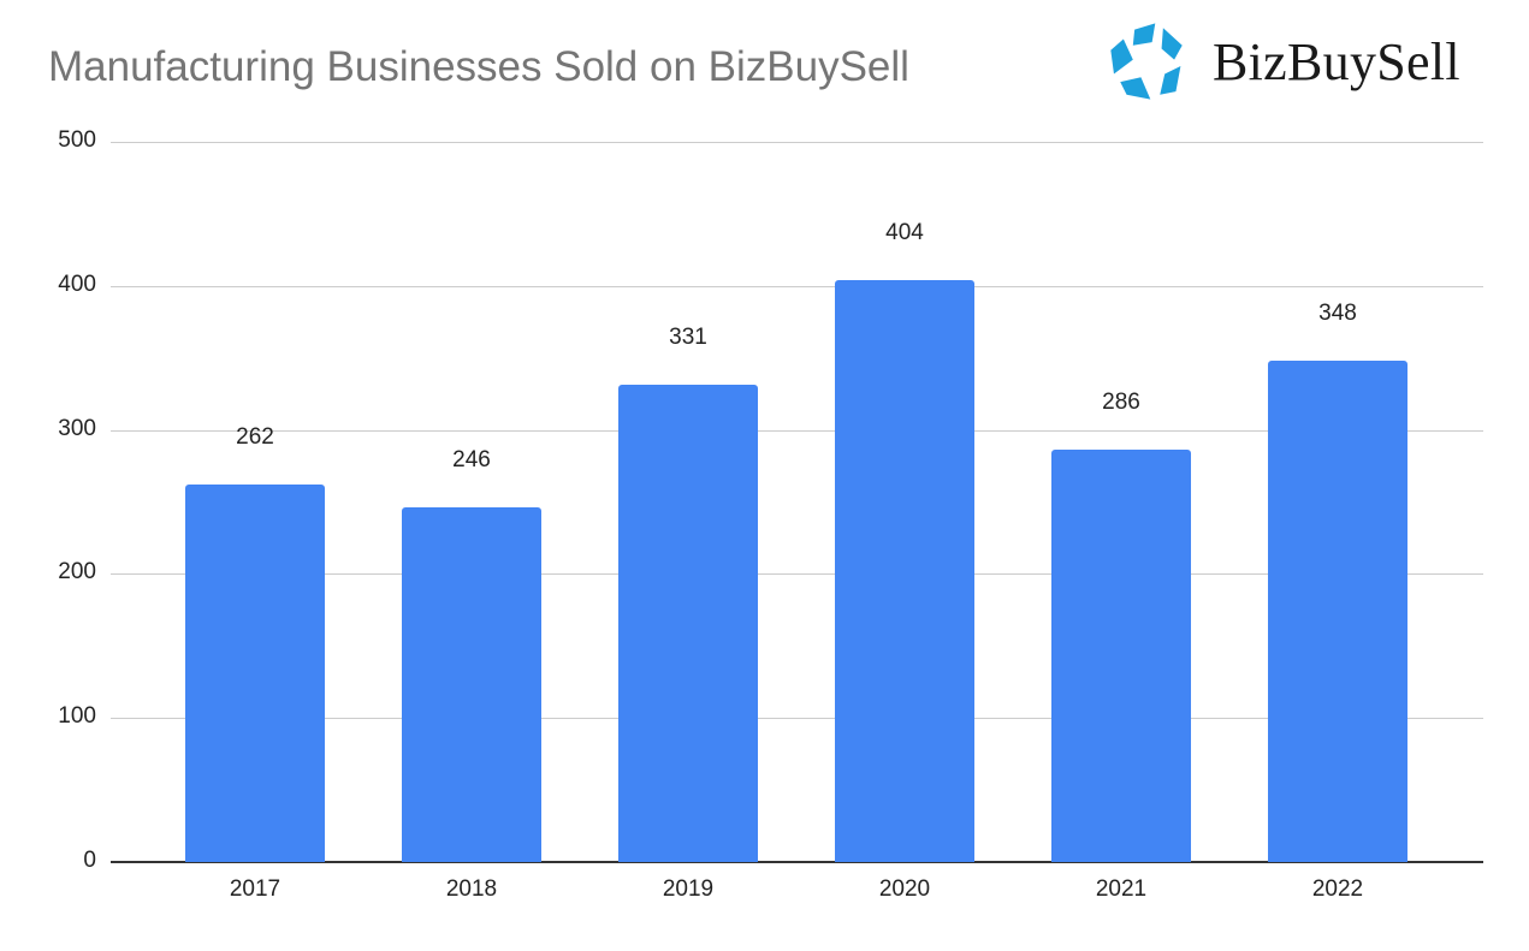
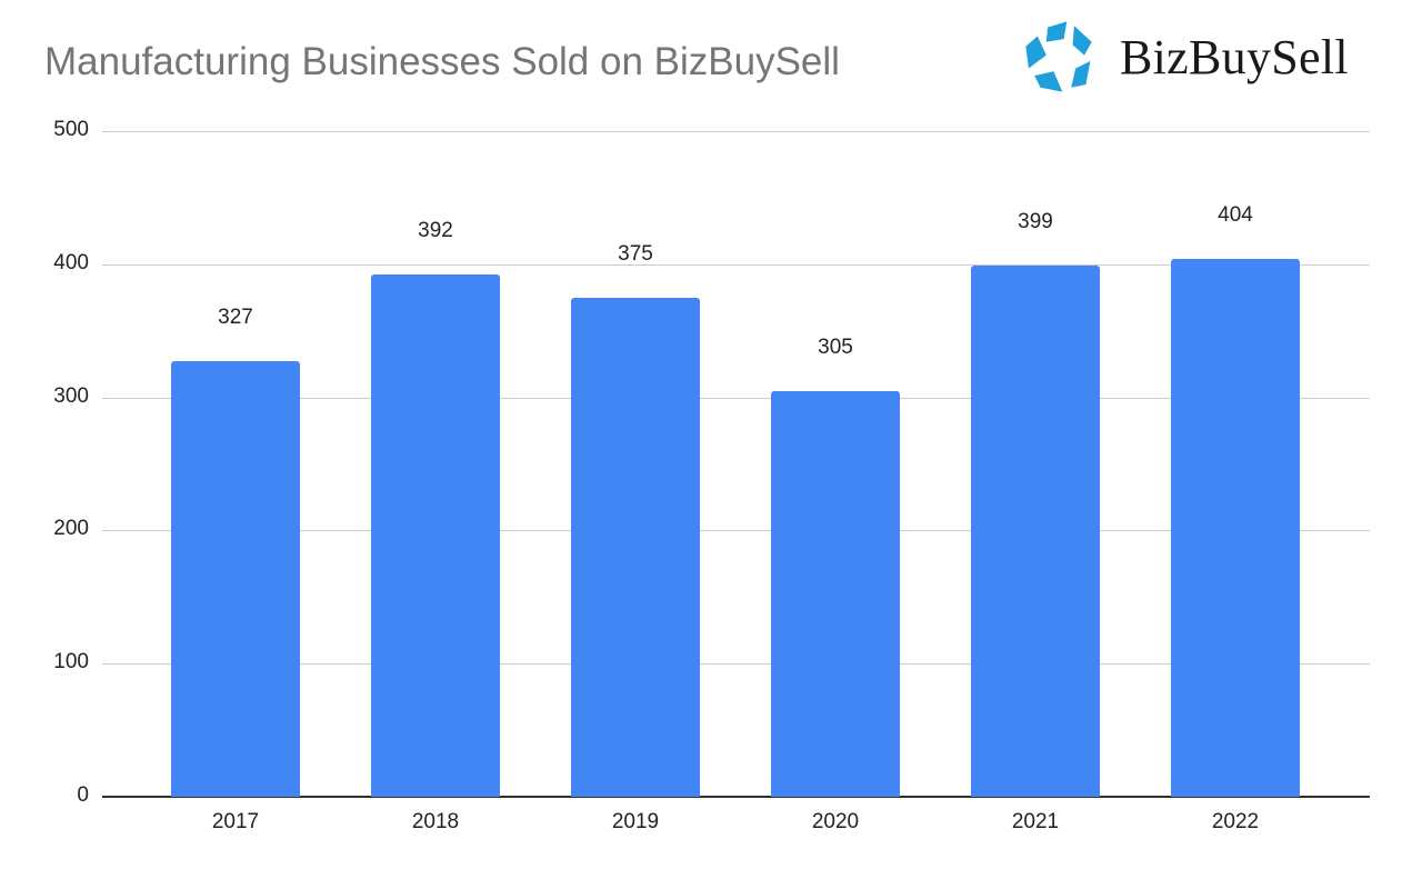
2017: 262 -> 327
2018: 246 -> 392
2019: 331 -> 375
2020: 404 -> 305
2021: 286 -> 399
2022: 348 -> 404
